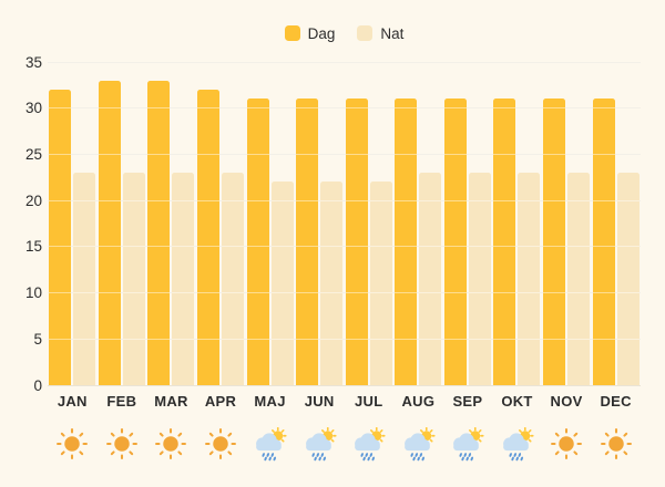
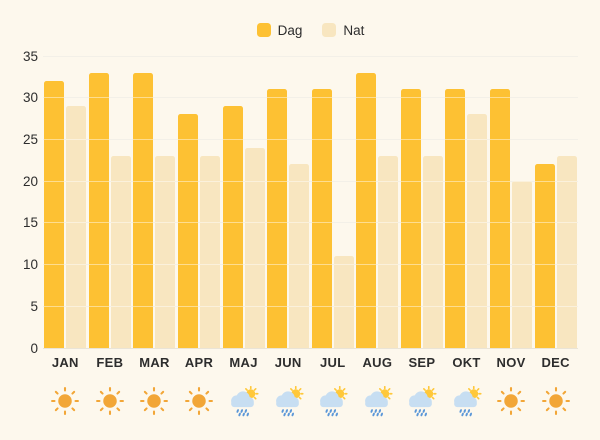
Nat/JAN: 23 -> 29
Dag/APR: 32 -> 28
Dag/MAJ: 31 -> 29
Nat/MAJ: 22 -> 24
Nat/JUL: 22 -> 11
Dag/AUG: 31 -> 33
Nat/OKT: 23 -> 28
Nat/NOV: 23 -> 20
Dag/DEC: 31 -> 22
